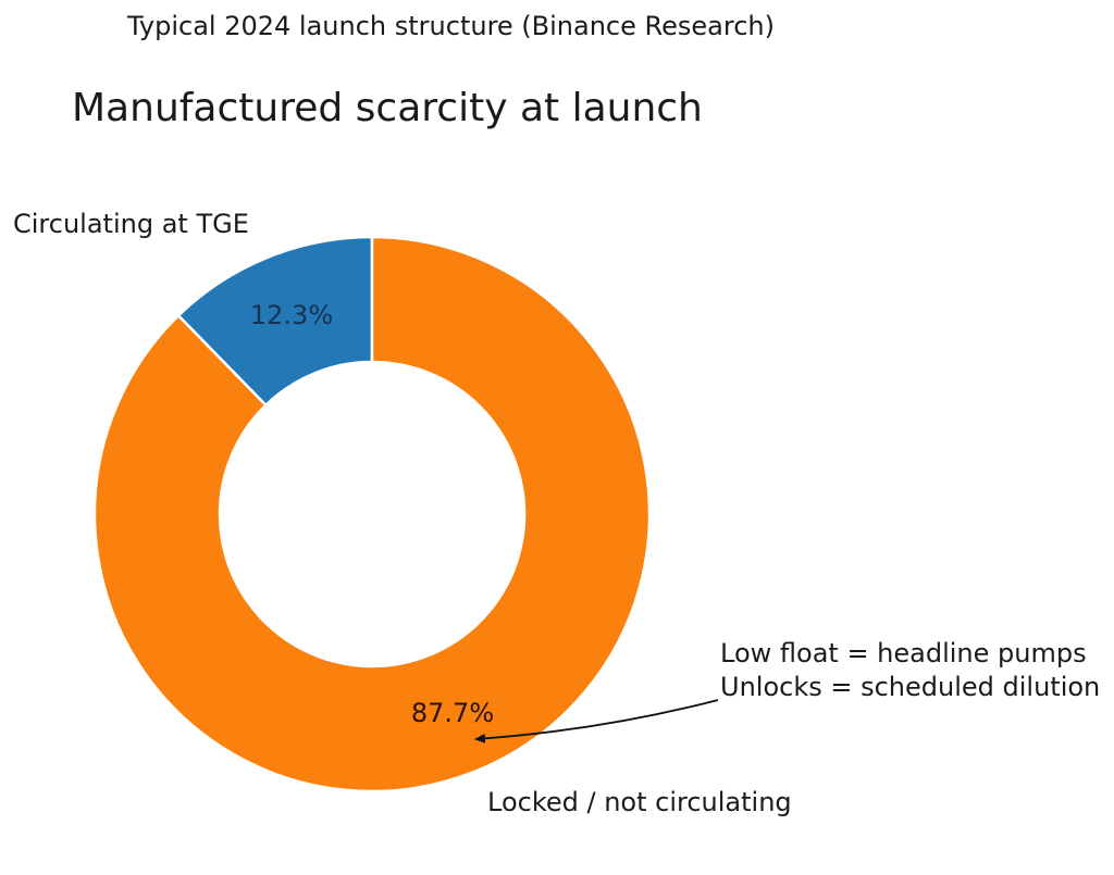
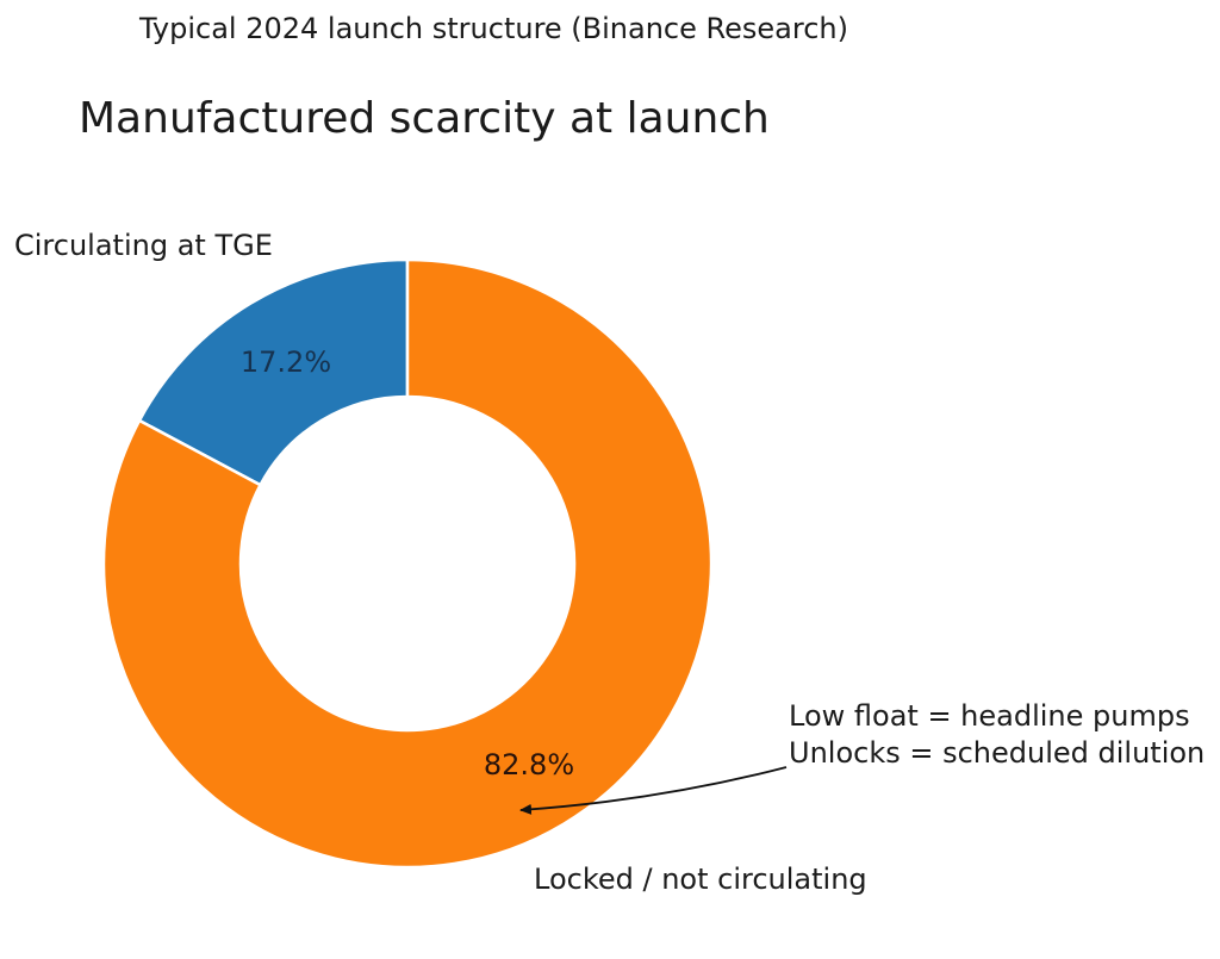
Circulating at TGE: 12.3% -> 17.2%
Locked / not circulating: 87.7% -> 82.8%
